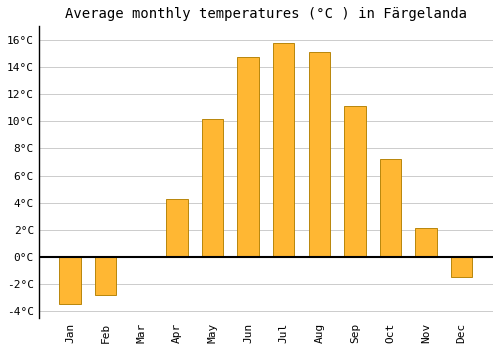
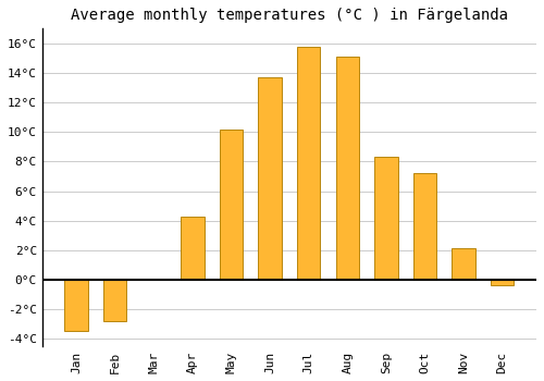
Jun: 14.7°C -> 13.7°C
Sep: 11.1°C -> 8.3°C
Dec: -1.5°C -> -0.4°C
